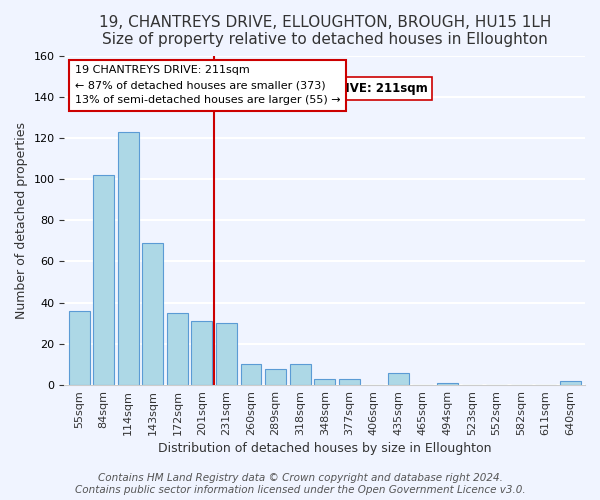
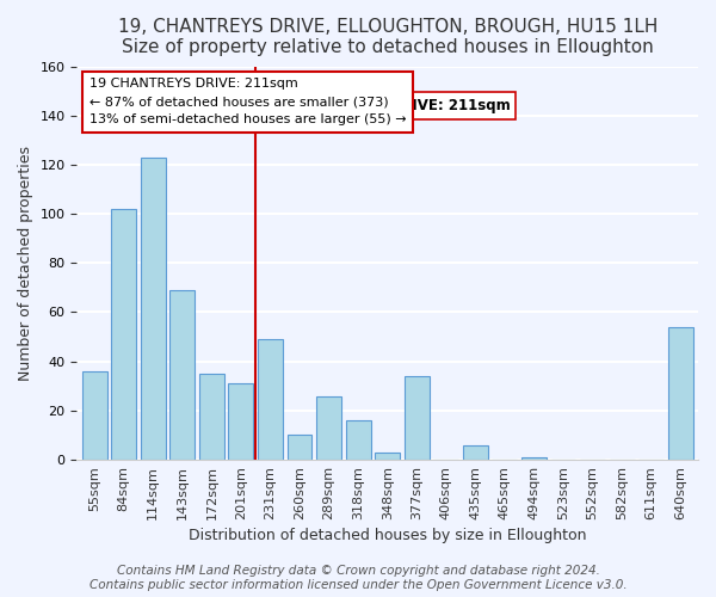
231sqm: 30 -> 49
289sqm: 8 -> 26
318sqm: 10 -> 16
377sqm: 3 -> 34
640sqm: 2 -> 54
